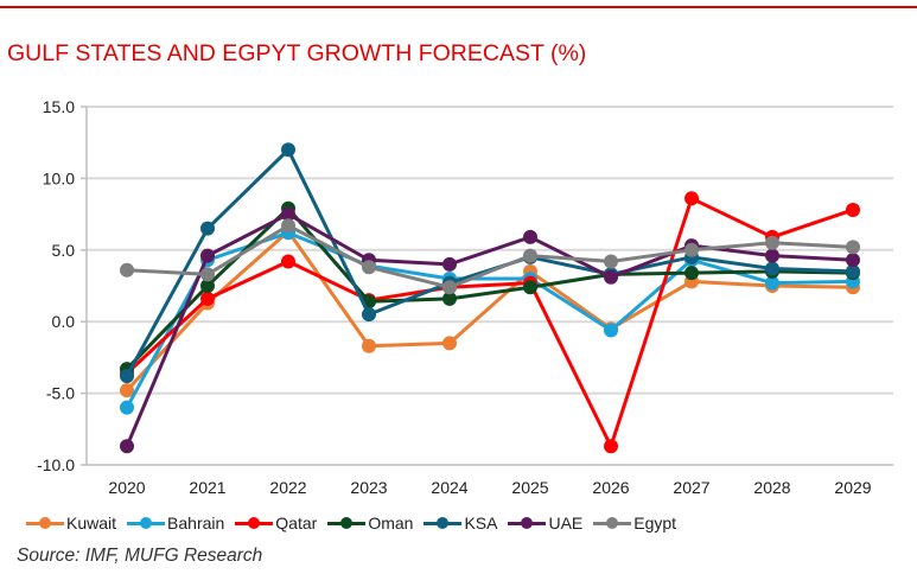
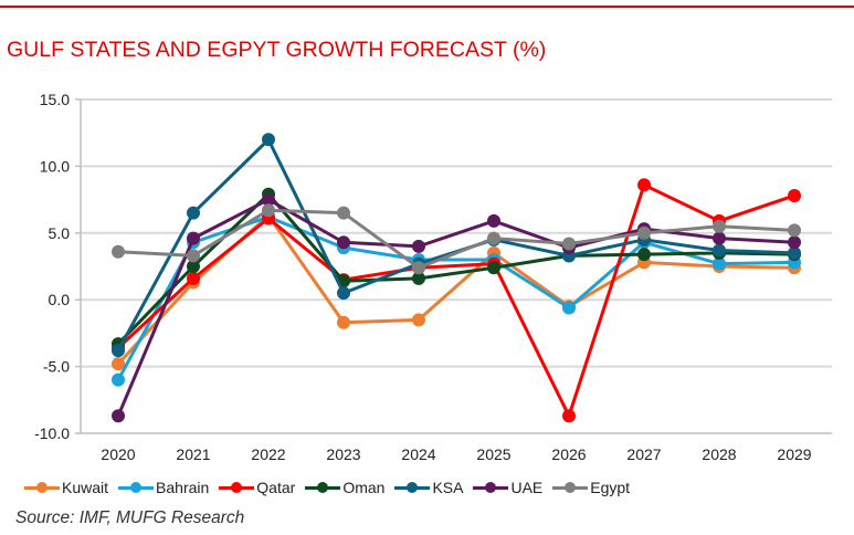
Qatar/2022: 4.2 -> 6.1
Egypt/2023: 3.8 -> 6.5
UAE/2026: 3.1 -> 3.9
